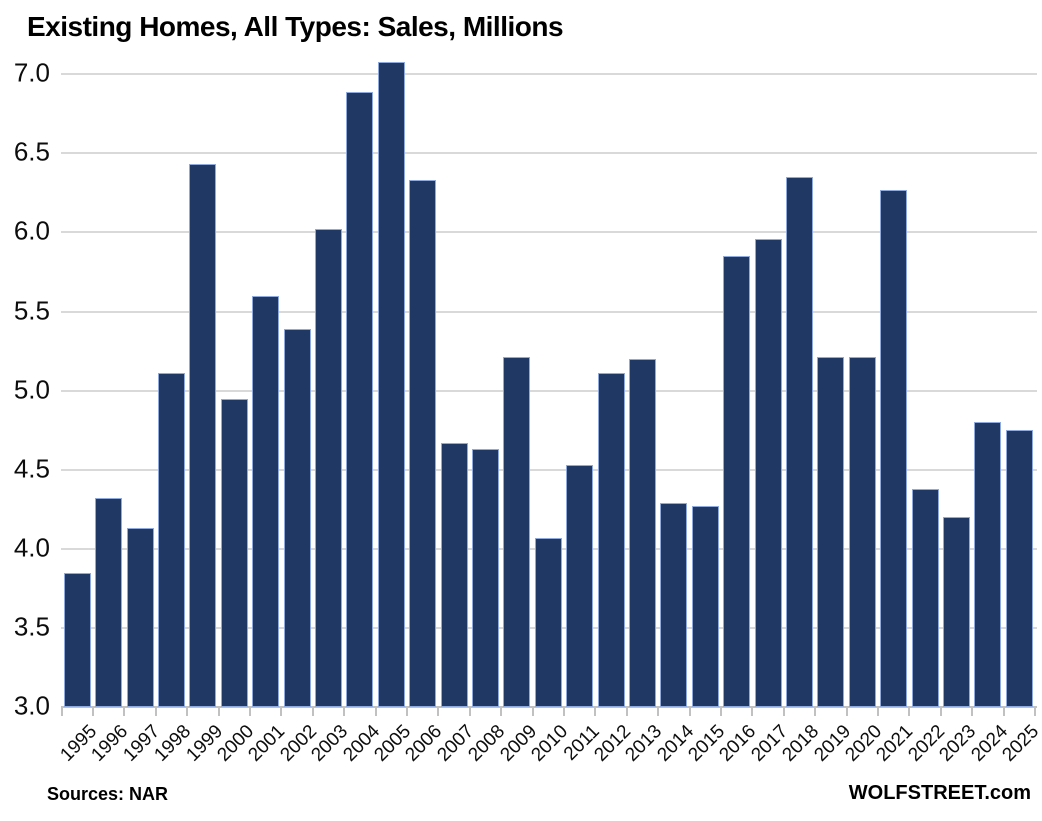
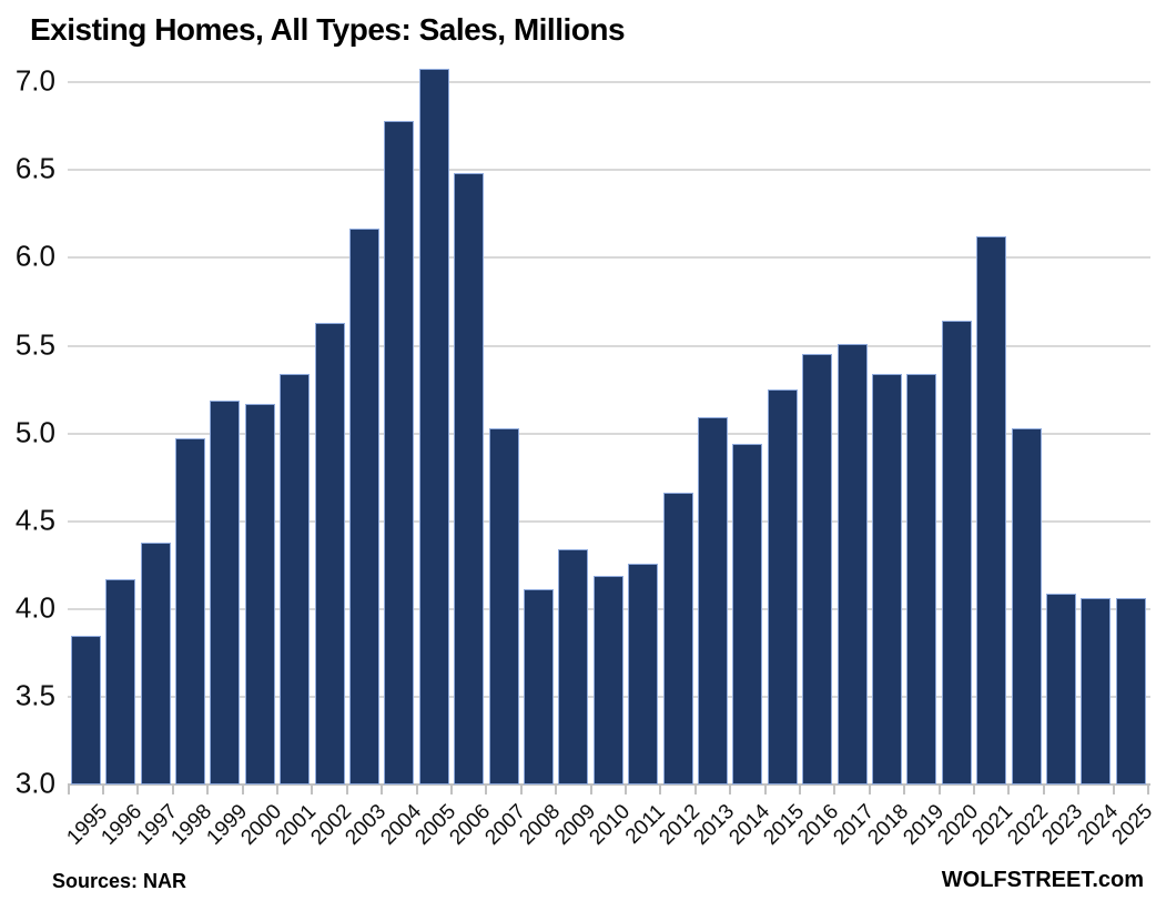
1996: 4.32 -> 4.17
1997: 4.13 -> 4.38
1998: 5.11 -> 4.97
1999: 6.43 -> 5.19
2000: 4.95 -> 5.17
2001: 5.60 -> 5.34
2002: 5.39 -> 5.63
2003: 6.02 -> 6.17
2004: 6.89 -> 6.78
2006: 6.33 -> 6.48
2007: 4.67 -> 5.03
2008: 4.63 -> 4.11
2009: 5.21 -> 4.34
2010: 4.07 -> 4.19
2011: 4.53 -> 4.26
2012: 5.11 -> 4.66
2013: 5.20 -> 5.09
2014: 4.29 -> 4.94
2015: 4.27 -> 5.25
2016: 5.85 -> 5.45
2017: 5.96 -> 5.51
2018: 6.35 -> 5.34
2019: 5.21 -> 5.34
2020: 5.21 -> 5.64
2021: 6.27 -> 6.12
2022: 4.38 -> 5.03
2023: 4.20 -> 4.09
2024: 4.80 -> 4.06
2025: 4.75 -> 4.06
